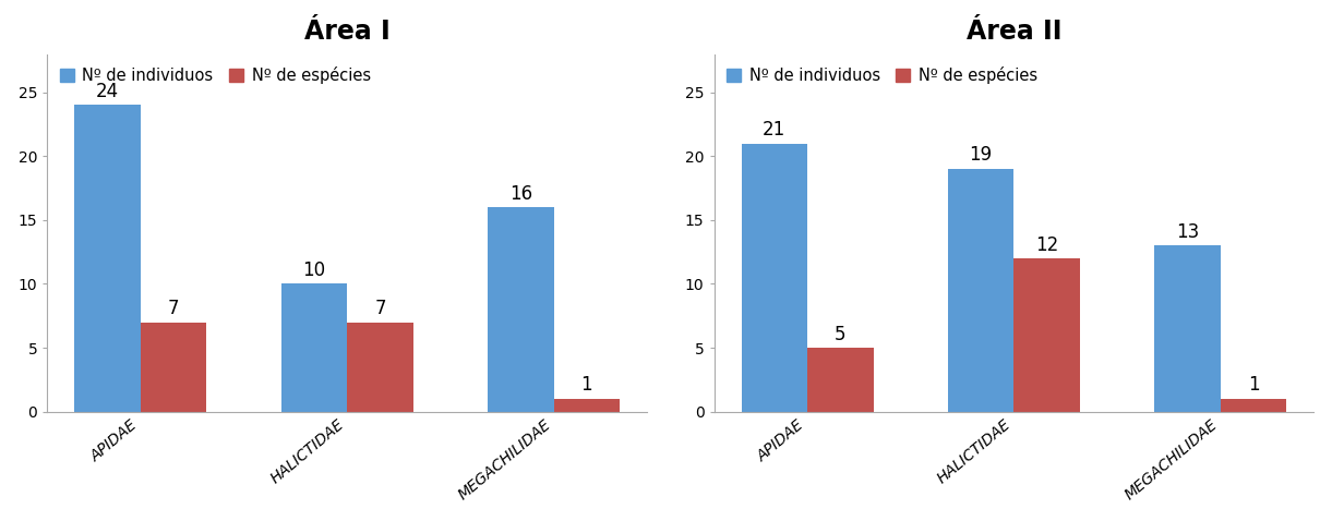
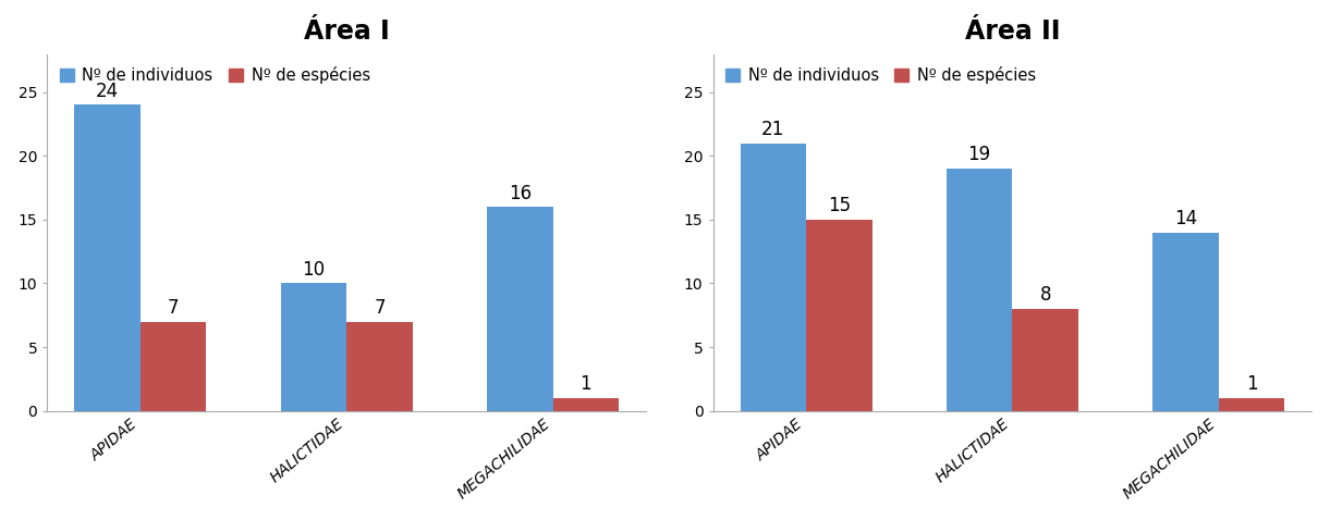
Área II/Nº de espécies/APIDAE: 5 -> 15
Área II/Nº de espécies/HALICTIDAE: 12 -> 8
Área II/Nº de individuos/MEGACHILIDAE: 13 -> 14
